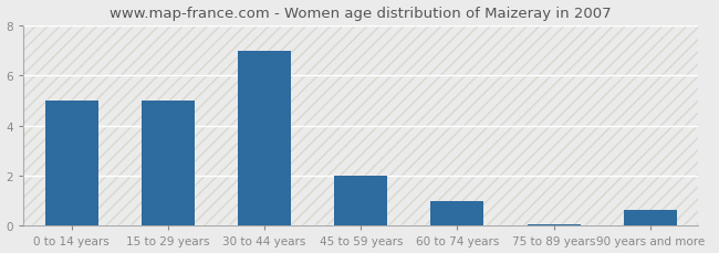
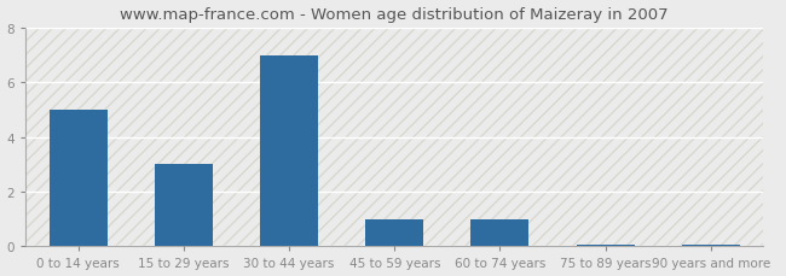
15 to 29 years: 5.00 -> 3.00
45 to 59 years: 2.00 -> 1.00
90 years and more: 0.65 -> 0.07
